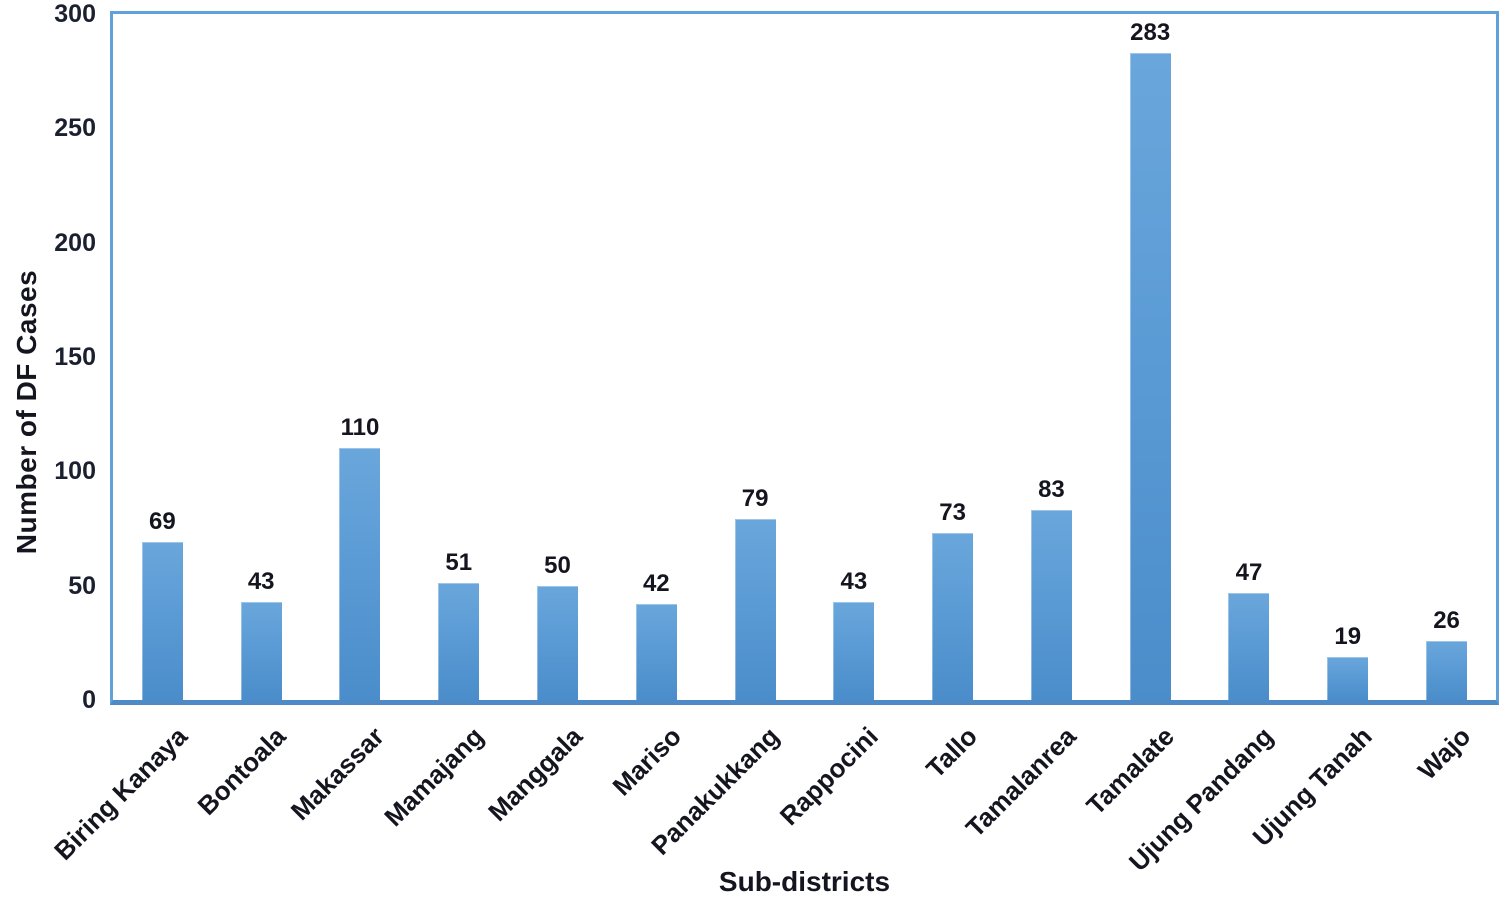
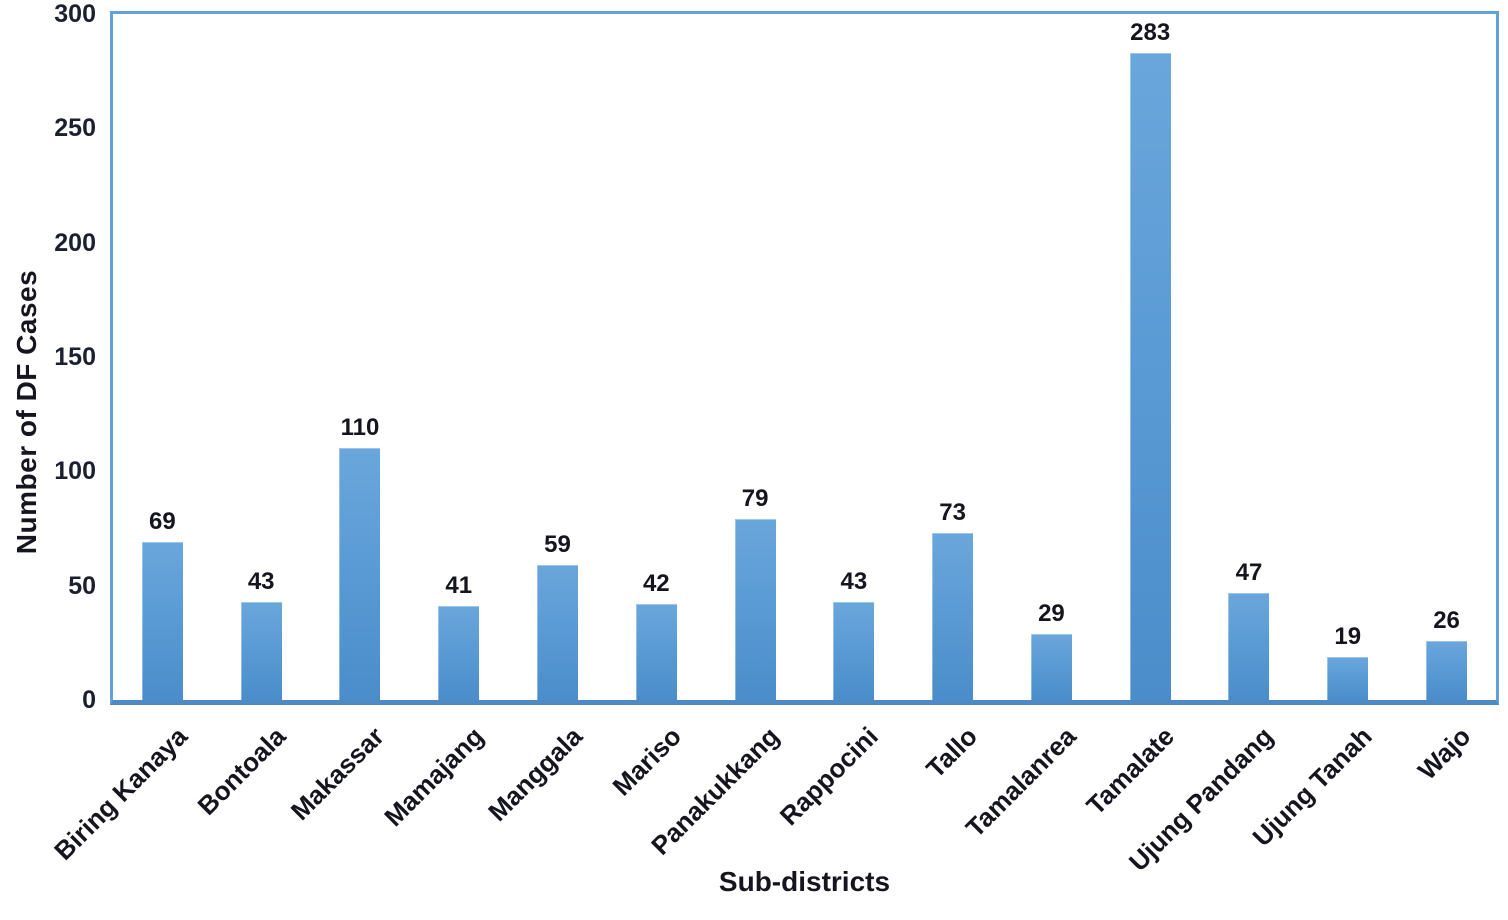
Mamajang: 51 -> 41
Manggala: 50 -> 59
Tamalanrea: 83 -> 29
